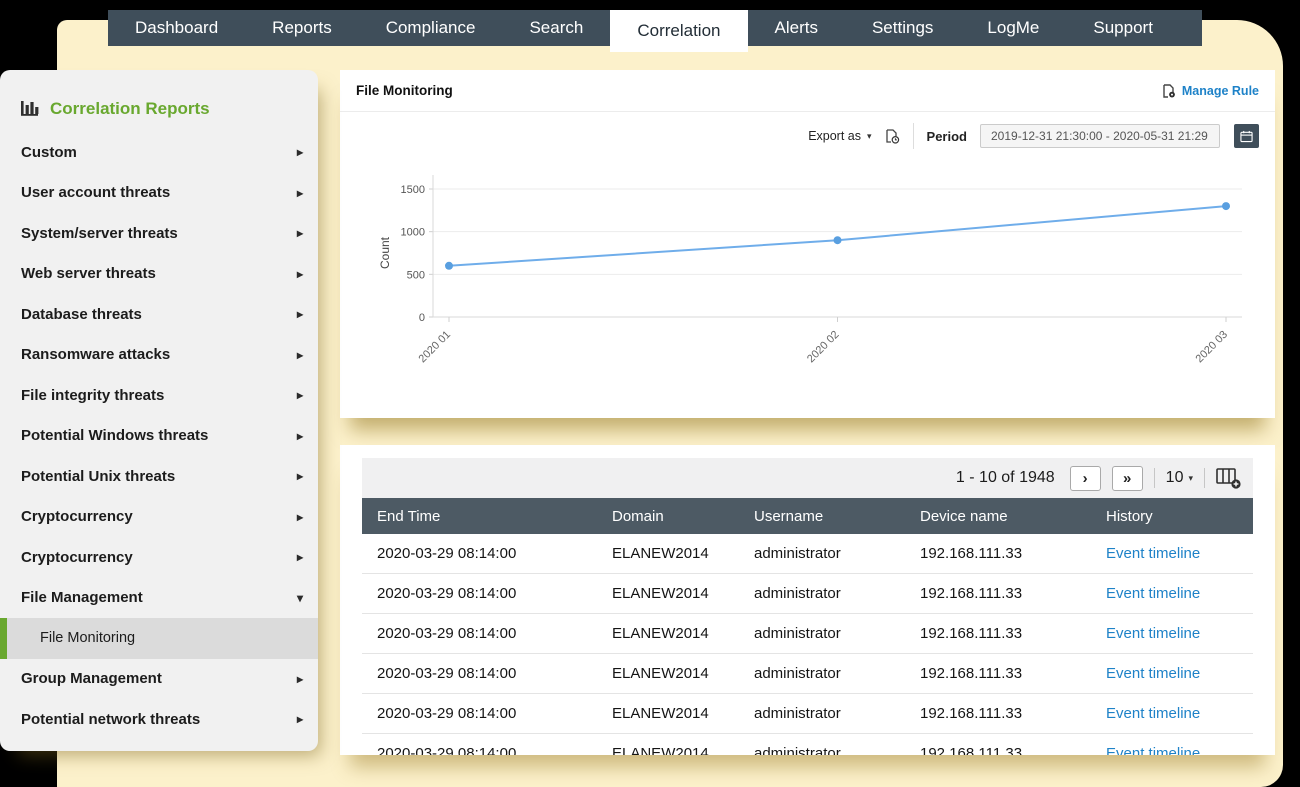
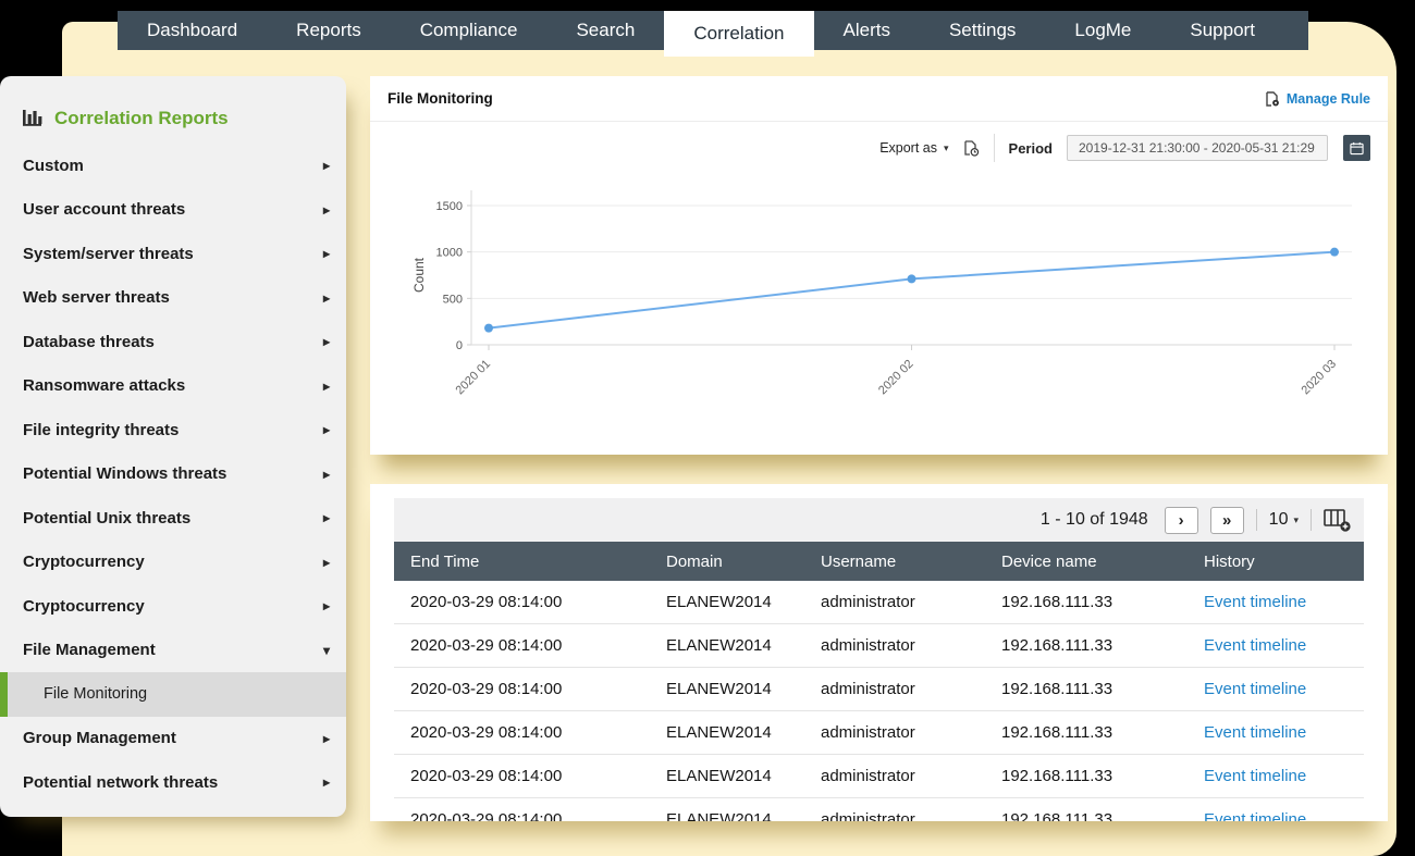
2020 01: 600 -> 200
2020 02: 900 -> 700
2020 03: 1300 -> 1000
